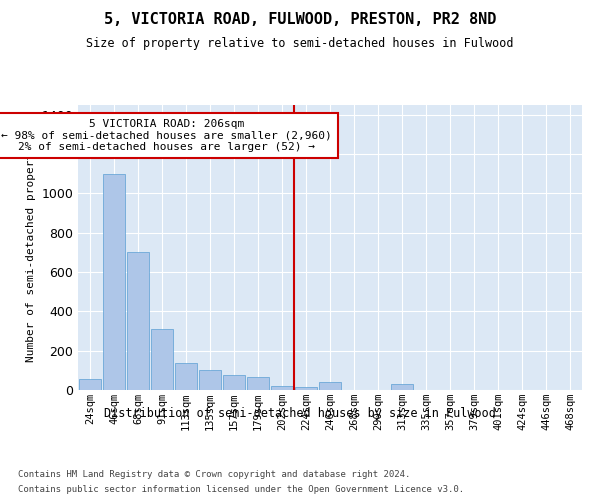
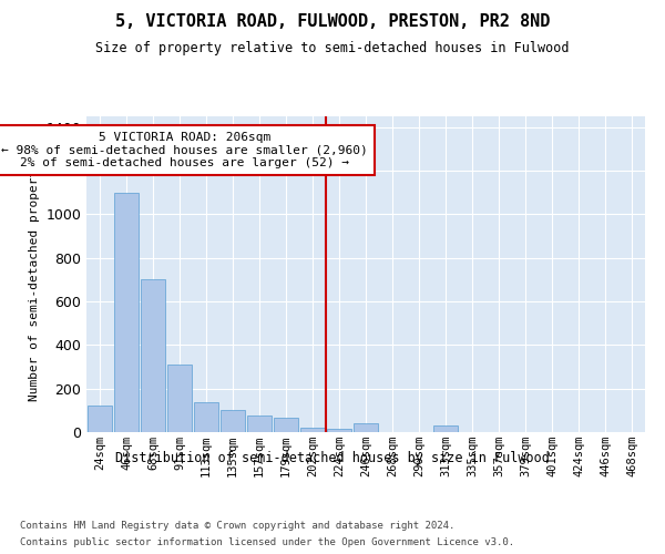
24sqm: 60 -> 120
